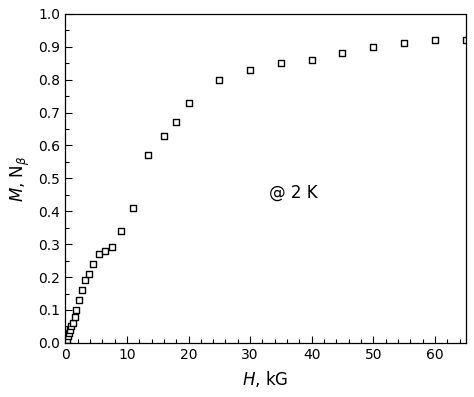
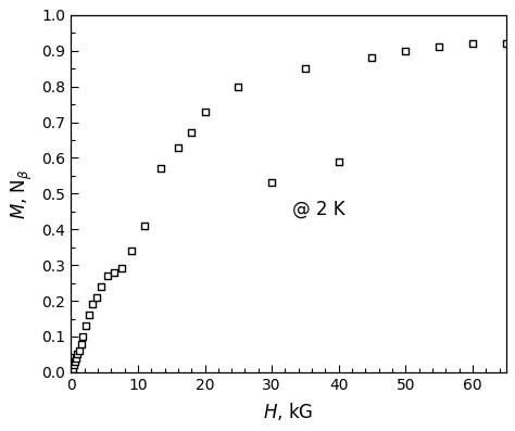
30: 0.83 -> 0.53
40: 0.86 -> 0.59
